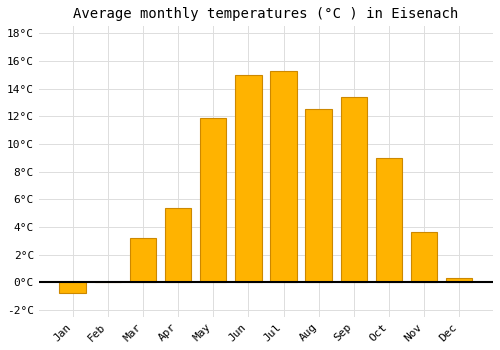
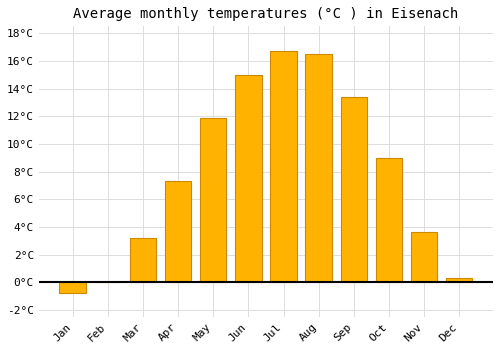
Apr: 5.4°C -> 7.3°C
Jul: 15.3°C -> 16.7°C
Aug: 12.5°C -> 16.5°C
